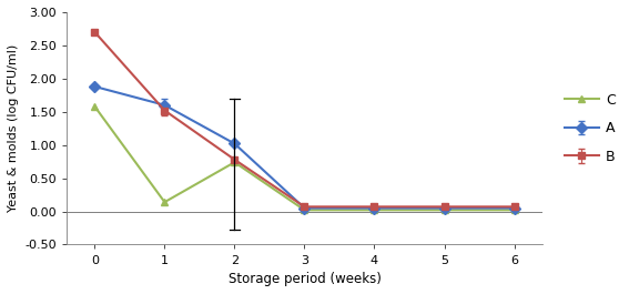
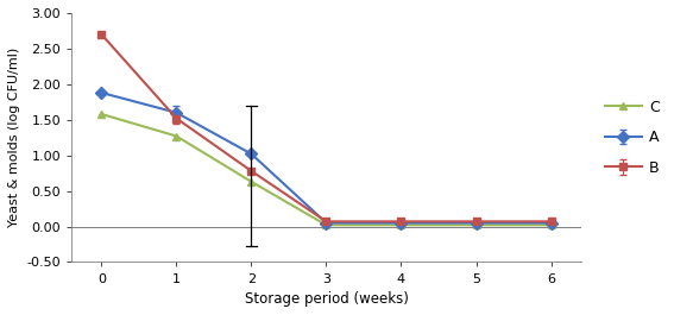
C/1: 0.14 -> 1.27
C/2: 0.74 -> 0.63
